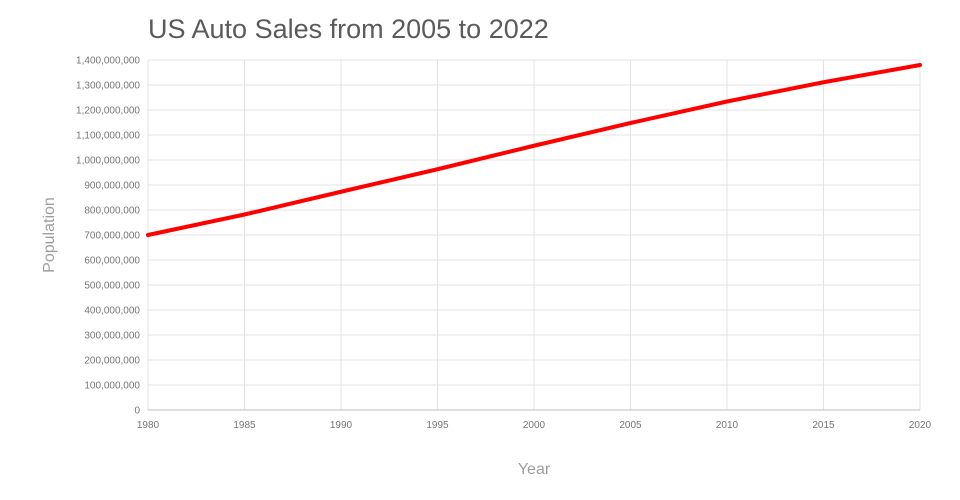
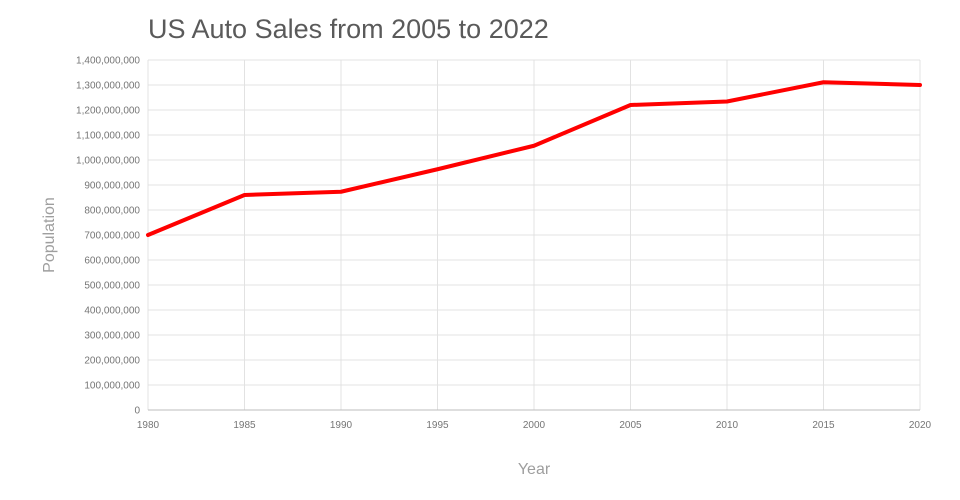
1985: 780000000 -> 860000000
2005: 1150000000 -> 1220000000
2020: 1380000000 -> 1300000000
